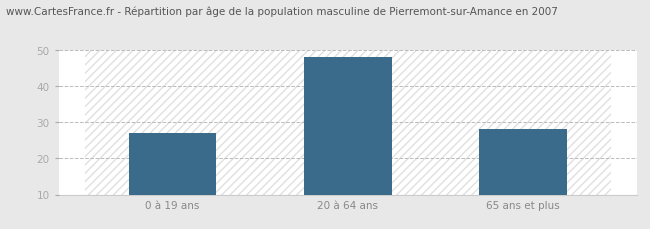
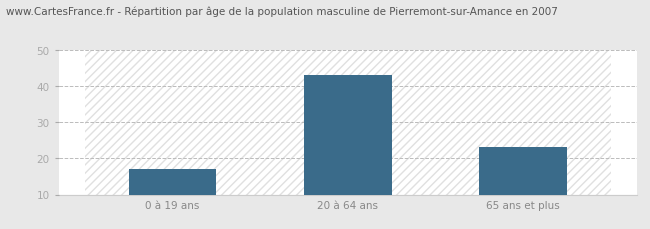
0 à 19 ans: 27 -> 17
20 à 64 ans: 48 -> 43
65 ans et plus: 28 -> 23
